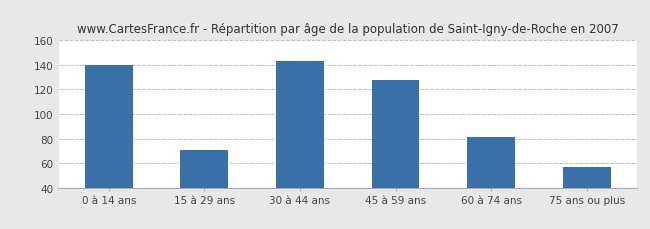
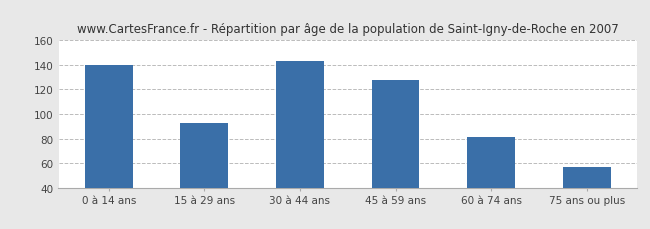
15 à 29 ans: 71 -> 93
